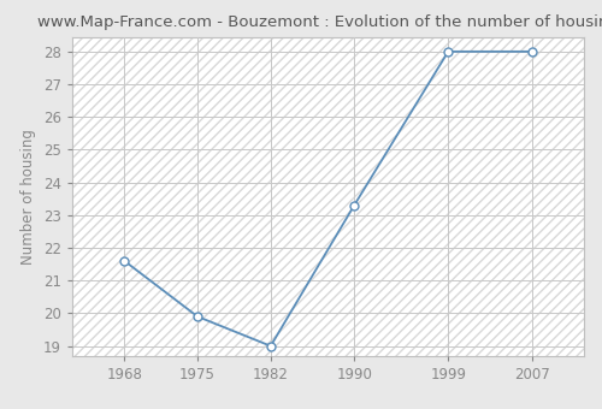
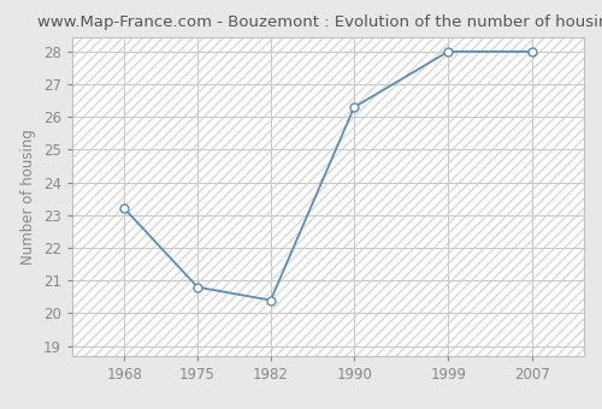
1968: 21.6 -> 23.2
1975: 19.9 -> 20.8
1982: 19.0 -> 20.4
1990: 23.3 -> 26.3
